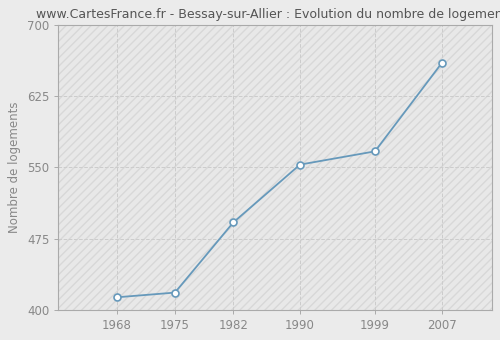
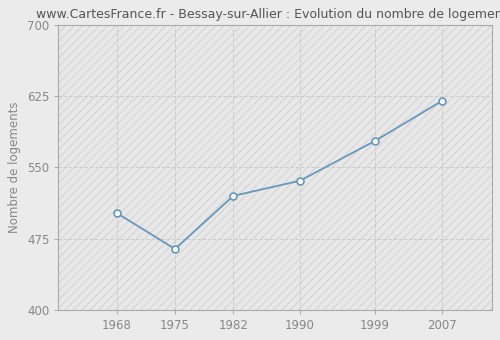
1968: 413 -> 502
1975: 418 -> 464
1982: 492 -> 520
1990: 553 -> 536
1999: 567 -> 578
2007: 660 -> 620
